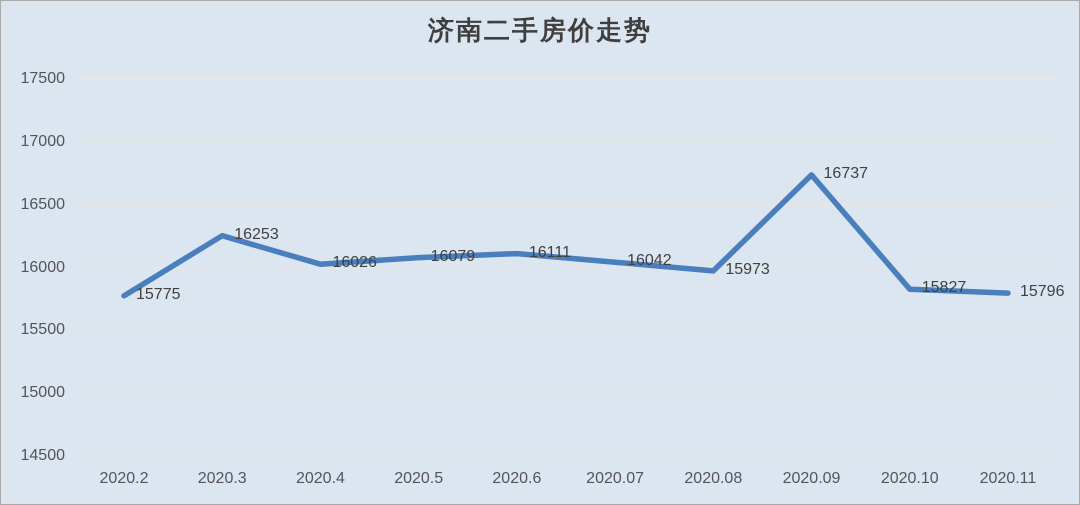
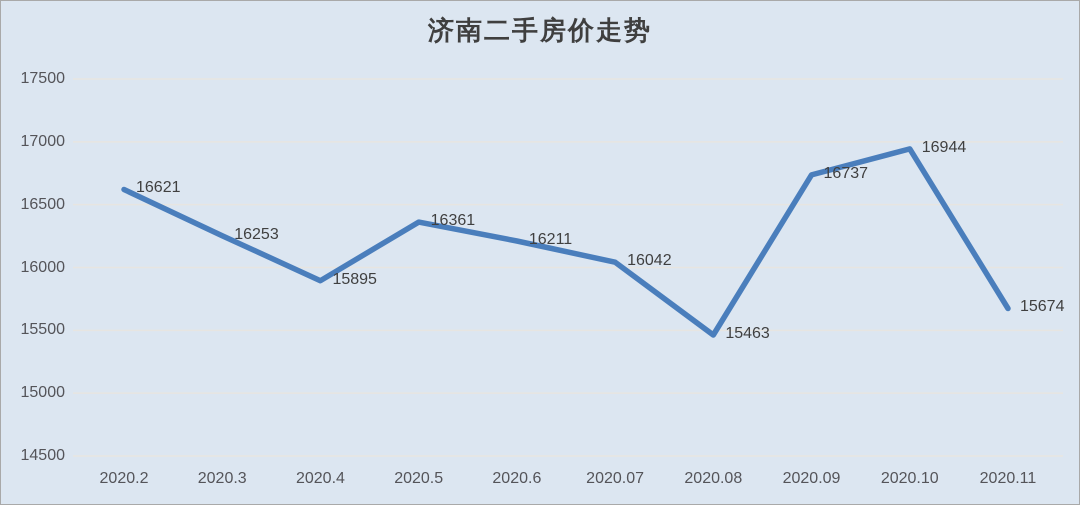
2020.2: 15775 -> 16621
2020.4: 16026 -> 15895
2020.5: 16079 -> 16361
2020.6: 16111 -> 16211
2020.08: 15973 -> 15463
2020.10: 15827 -> 16944
2020.11: 15796 -> 15674
